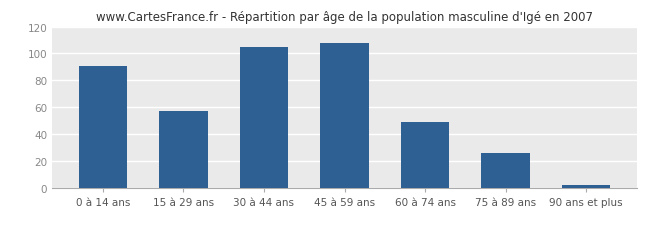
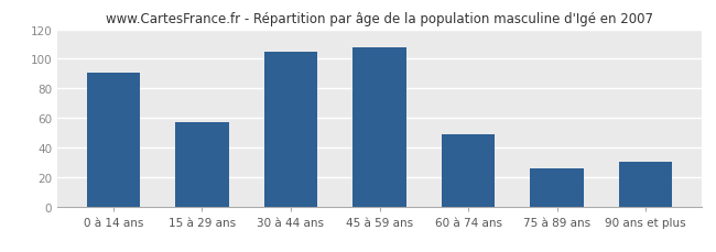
90 ans et plus: 2 -> 30
